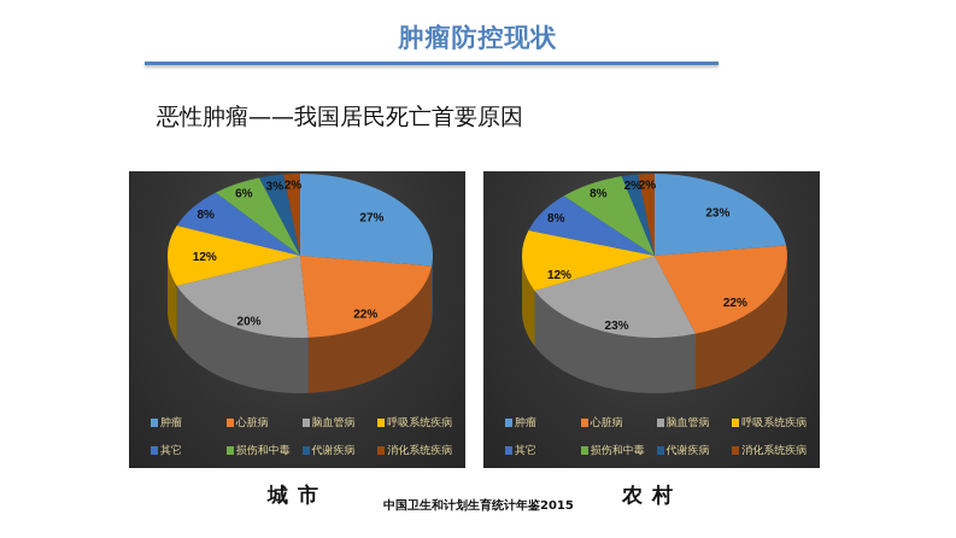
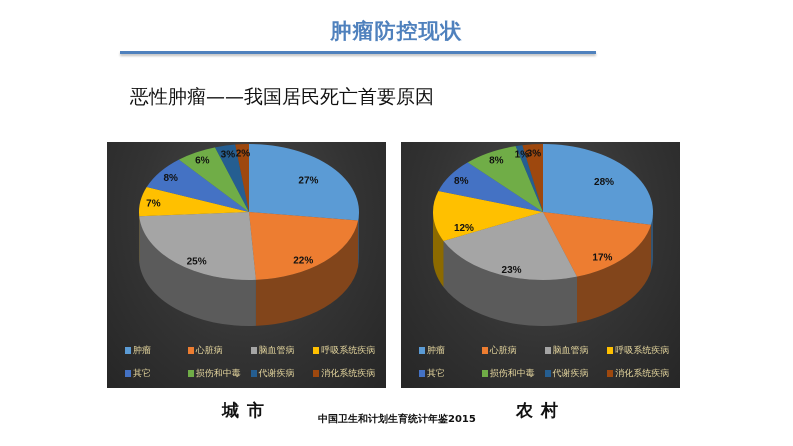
城市/脑血管病: 20% -> 25%
城市/呼吸系统疾病: 12% -> 7%
农村/肿瘤: 23% -> 28%
农村/心脏病: 22% -> 17%
农村/代谢疾病: 2% -> 1%
农村/消化系统疾病: 2% -> 3%
